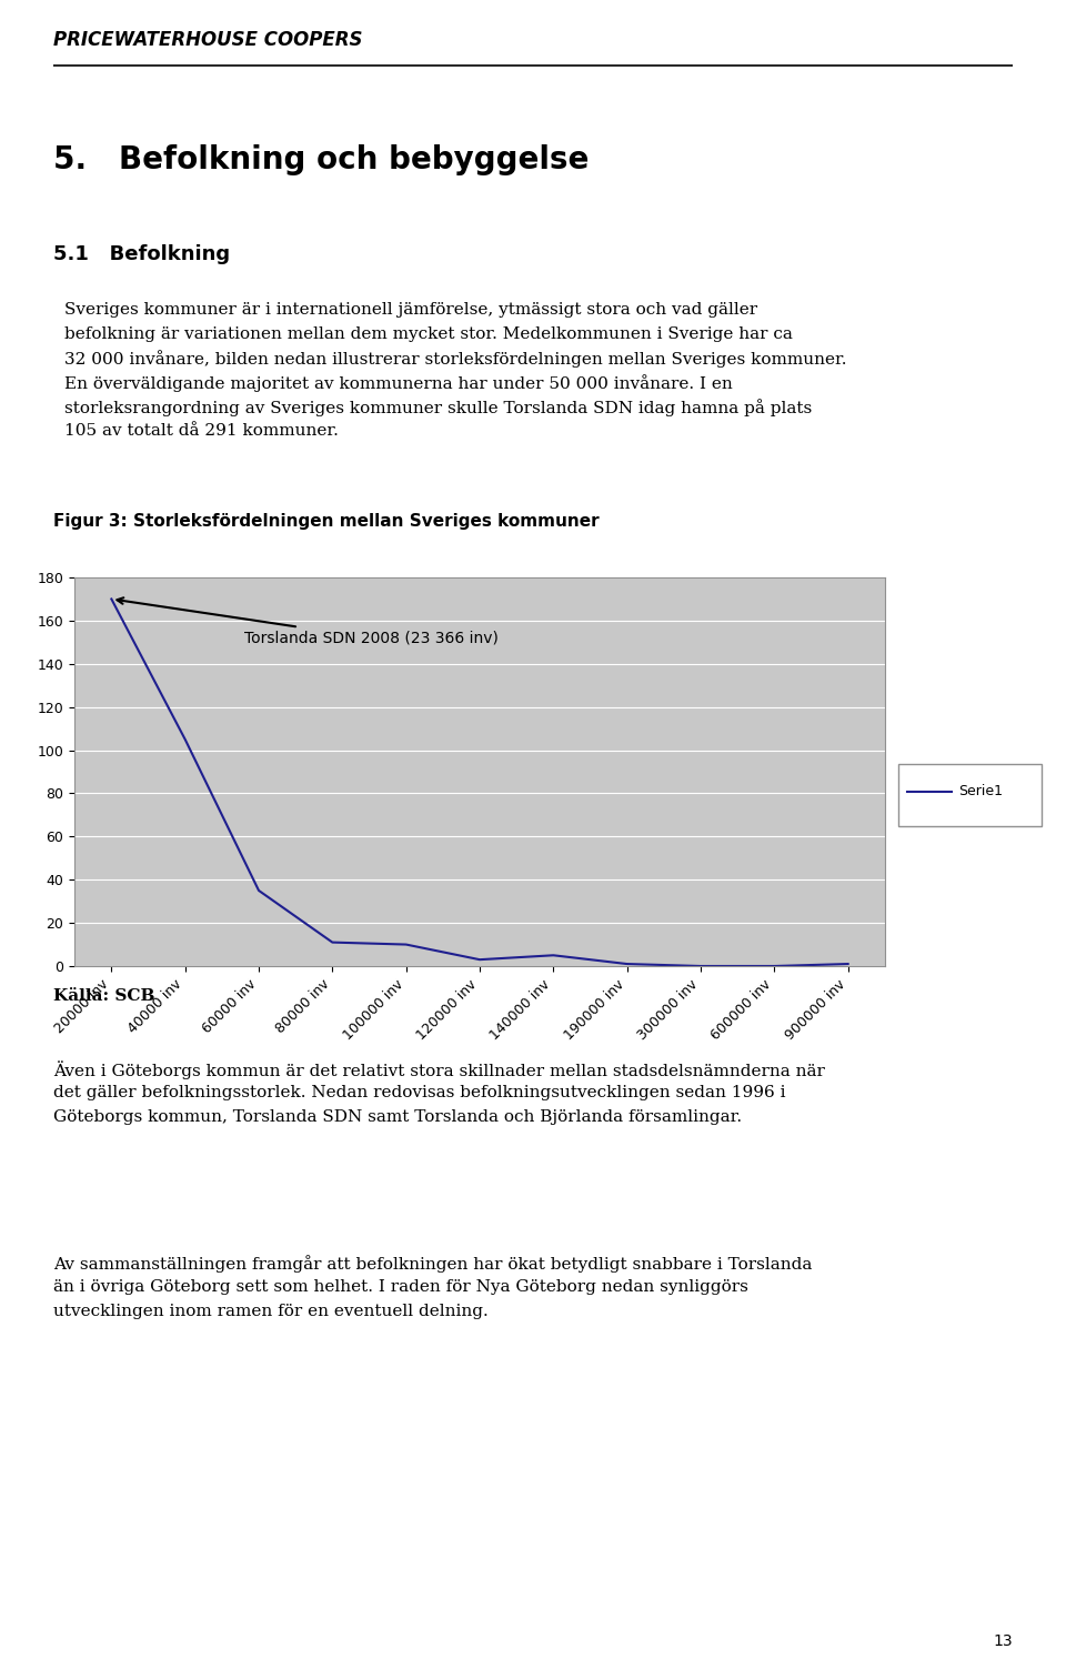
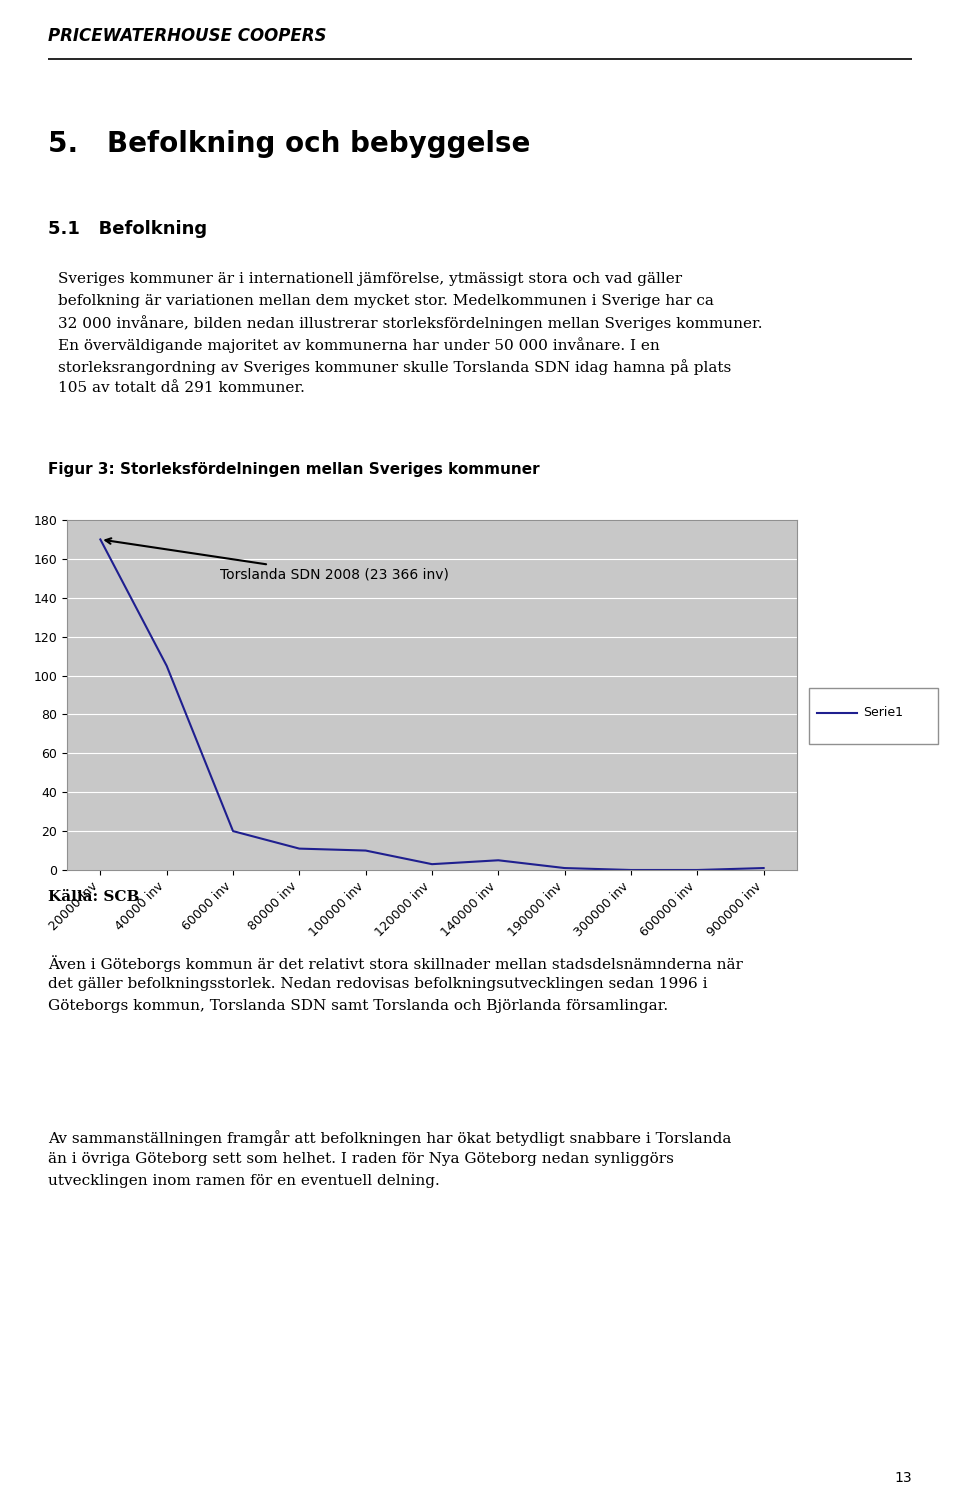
60000 inv: 35 -> 20
